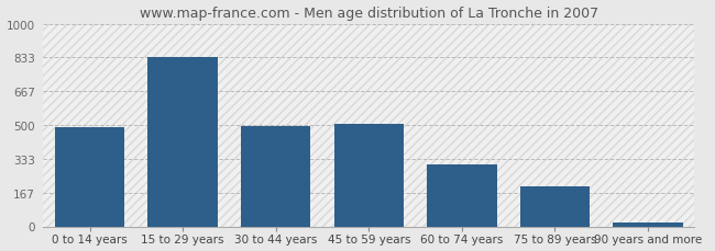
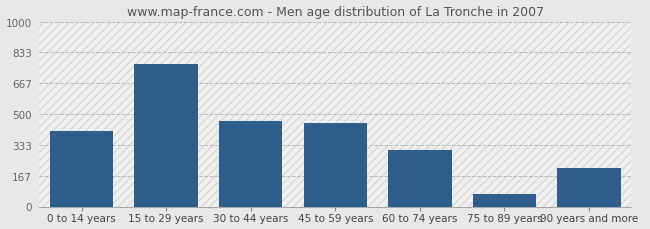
0 to 14 years: 490 -> 410
15 to 29 years: 830 -> 770
30 to 44 years: 490 -> 460
45 to 59 years: 500 -> 450
75 to 89 years: 200 -> 70
90 years and more: 20 -> 210
